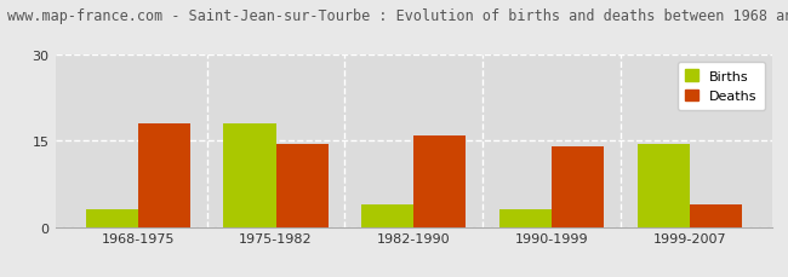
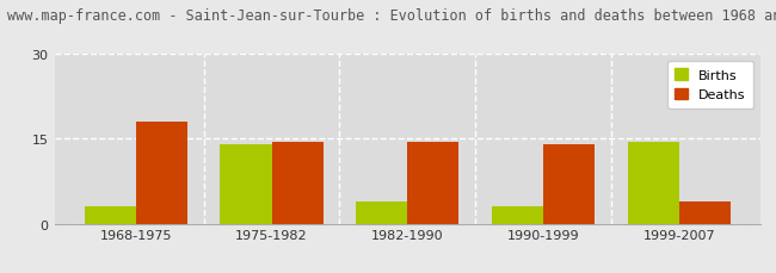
Births/1975-1982: 18.0 -> 14.0
Deaths/1982-1990: 16.0 -> 14.5
